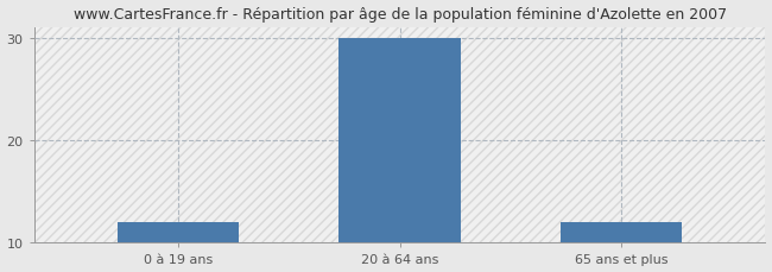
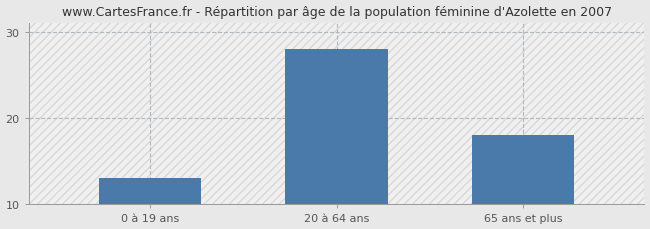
0 à 19 ans: 12 -> 13
20 à 64 ans: 30 -> 28
65 ans et plus: 12 -> 18
